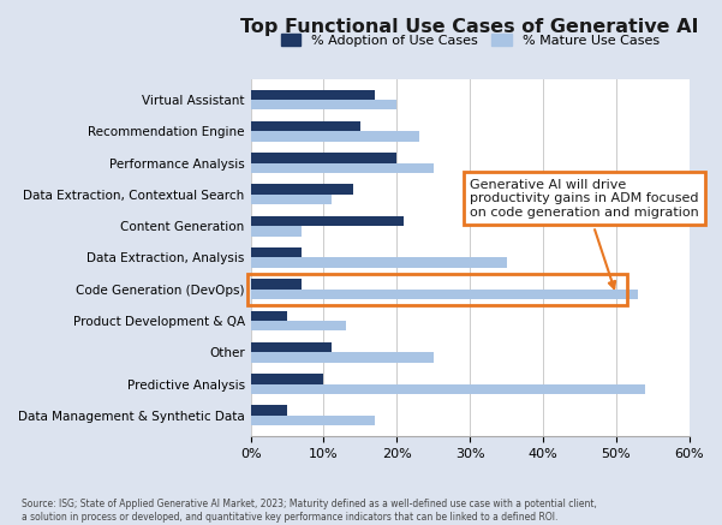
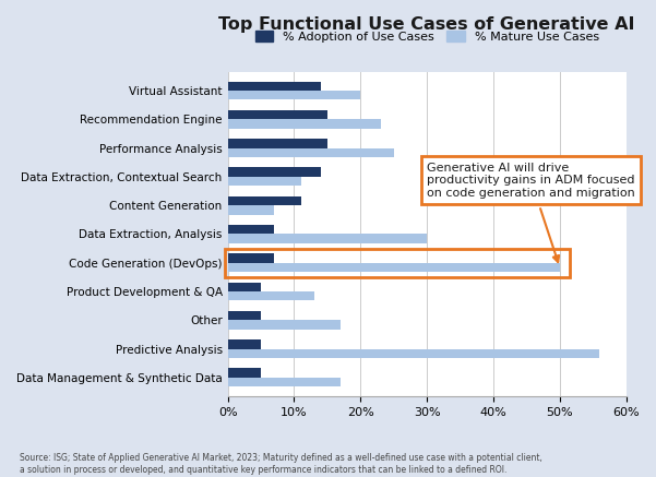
% Adoption of Use Cases/Virtual Assistant: 17% -> 14%
% Adoption of Use Cases/Performance Analysis: 20% -> 15%
% Adoption of Use Cases/Content Generation: 21% -> 11%
% Mature Use Cases/Data Extraction, Analysis: 35% -> 30%
% Mature Use Cases/Code Generation (DevOps): 53% -> 50%
% Adoption of Use Cases/Other: 11% -> 5%
% Mature Use Cases/Other: 25% -> 17%
% Adoption of Use Cases/Predictive Analysis: 10% -> 5%
% Mature Use Cases/Predictive Analysis: 54% -> 56%
